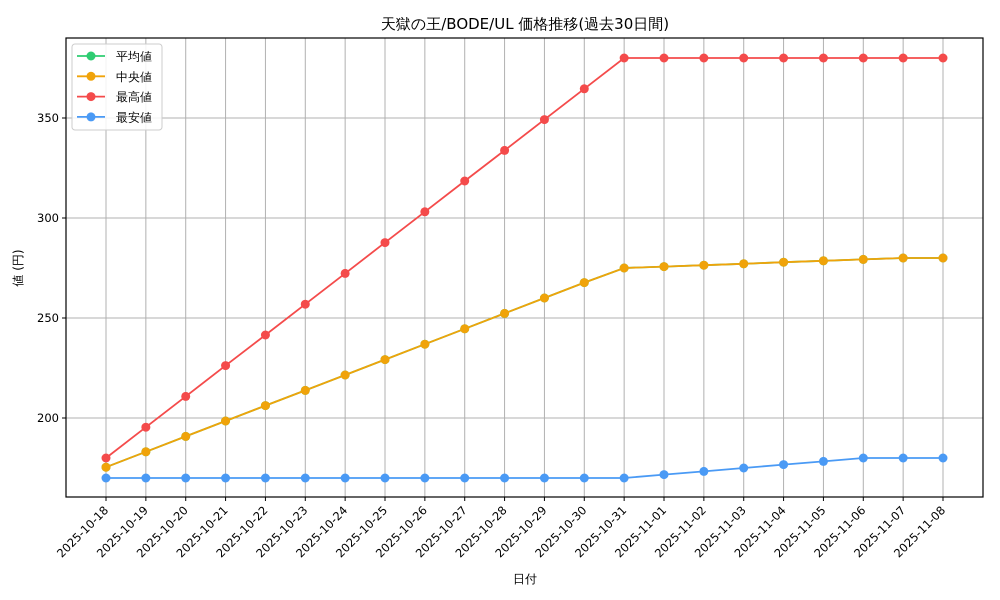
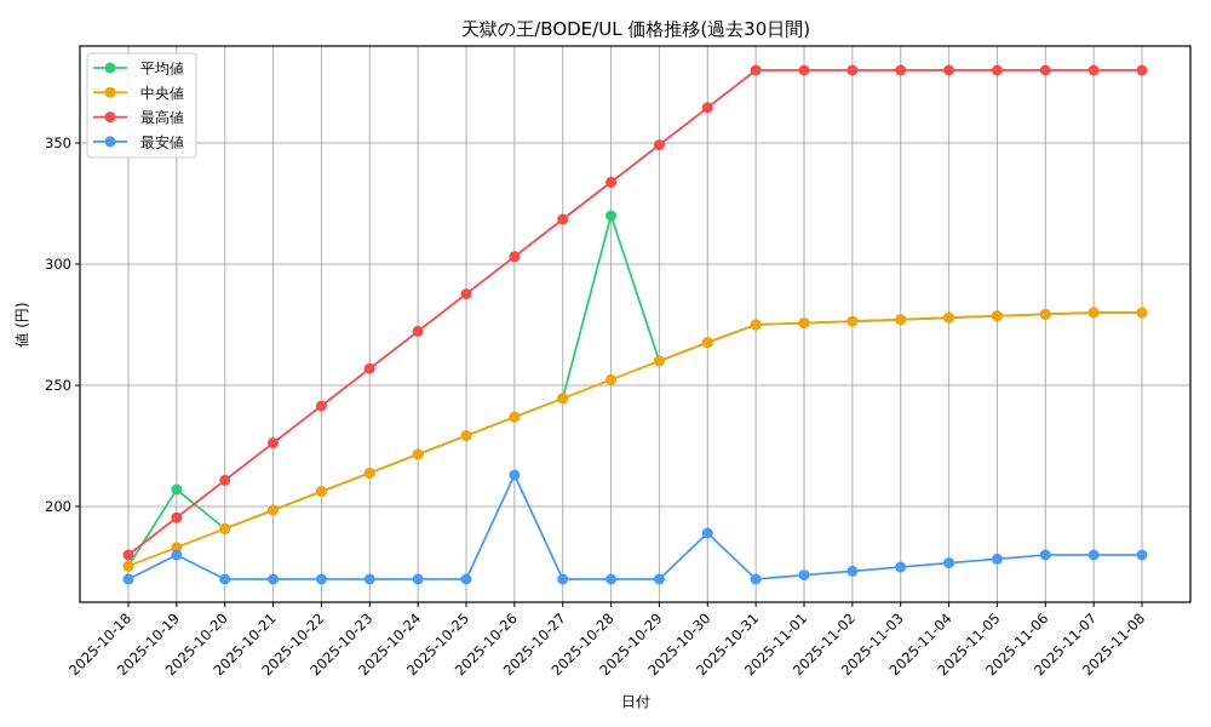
平均値/2025-10-19: 183 -> 207
最安値/2025-10-19: 170 -> 180
最安値/2025-10-26: 170 -> 213
平均値/2025-10-28: 252 -> 320
最安値/2025-10-30: 170 -> 189
